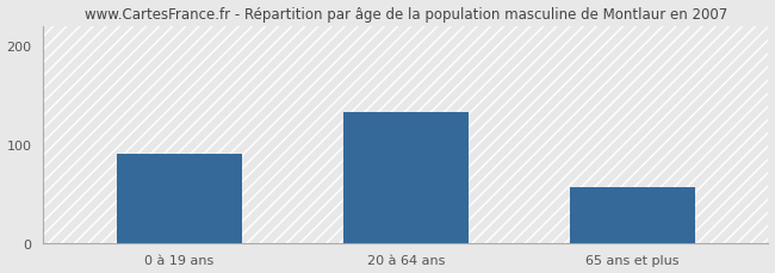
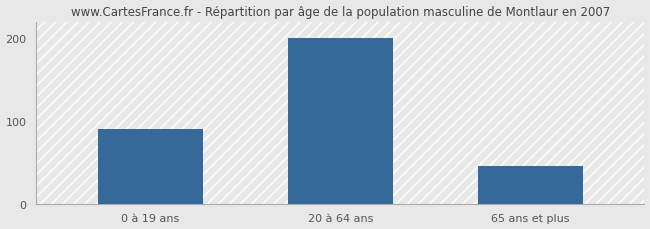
20 à 64 ans: 132 -> 200
65 ans et plus: 56 -> 45
